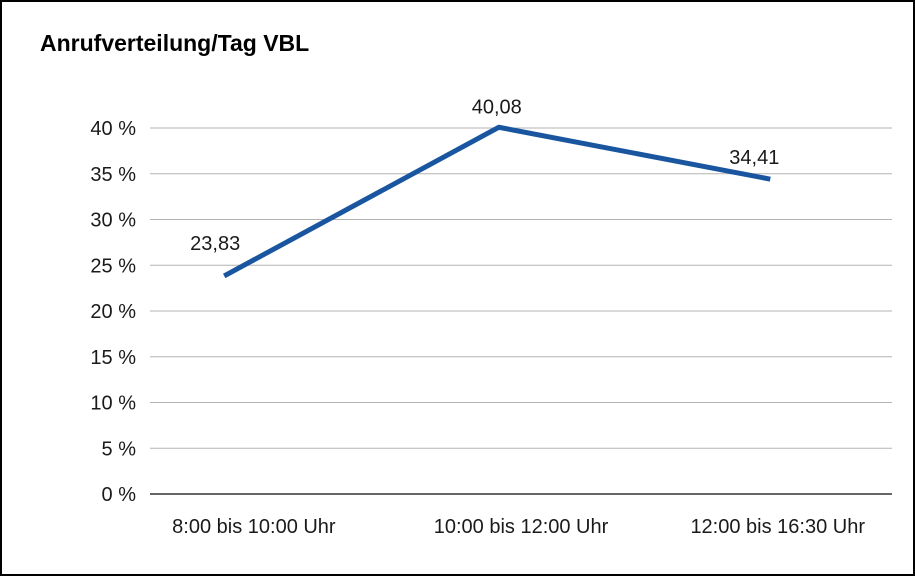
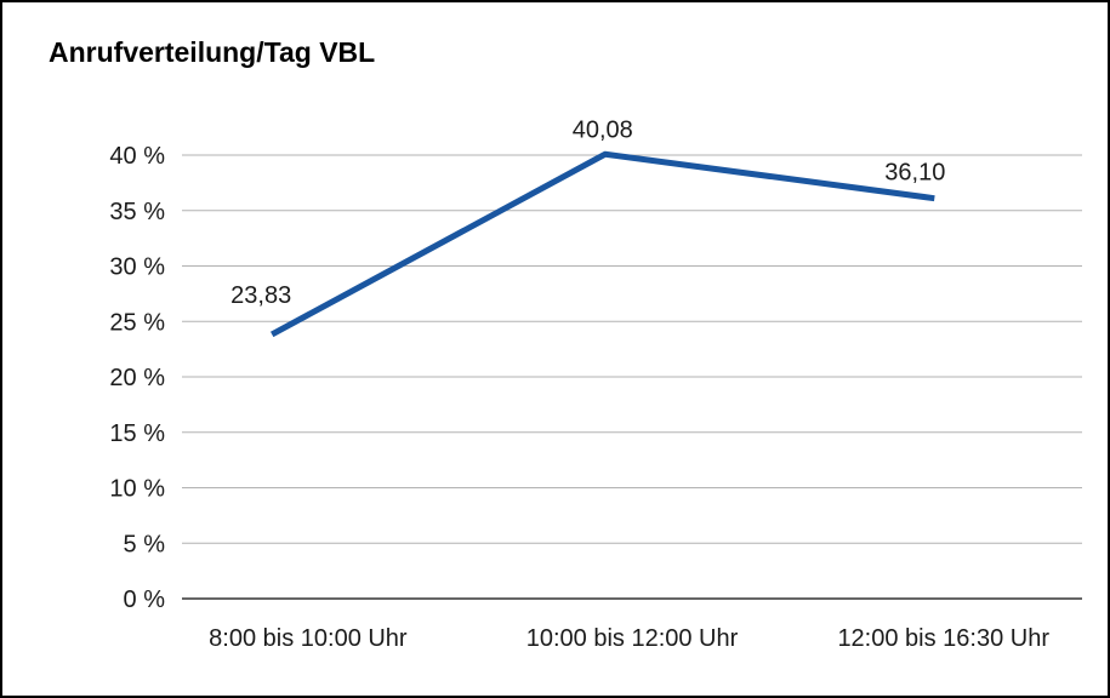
12:00 bis 16:30 Uhr: 34,41 -> 36,10
